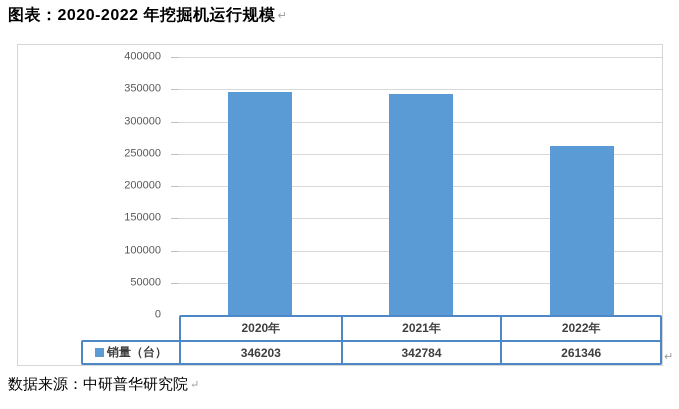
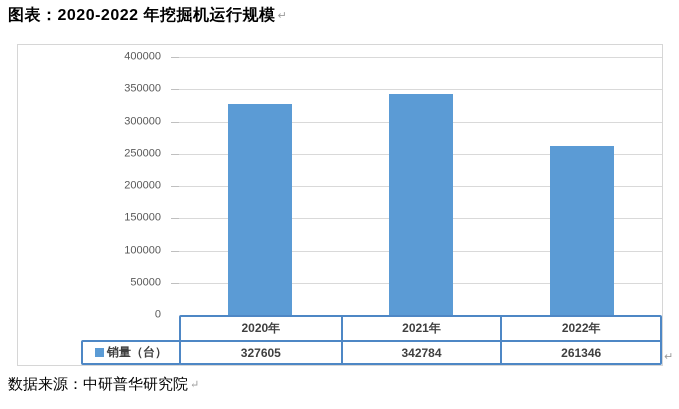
2020年: 346203 -> 327605
